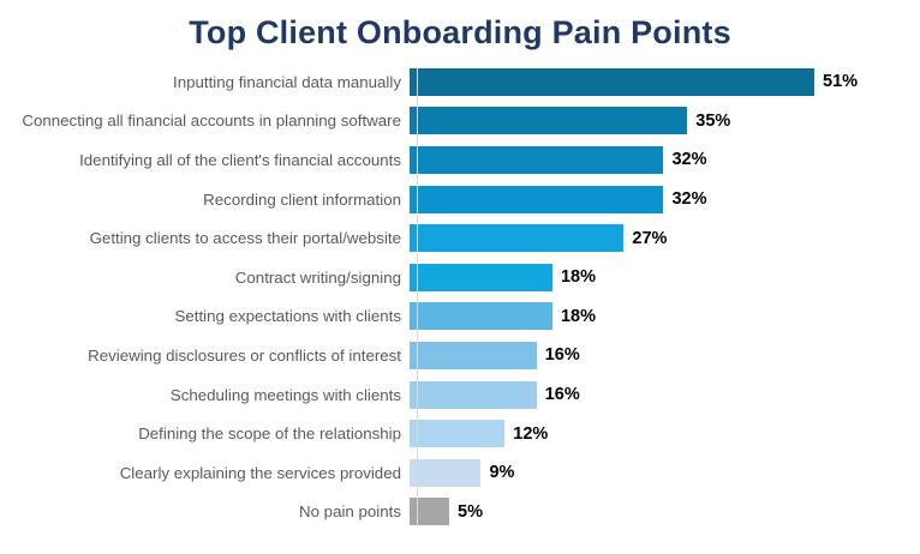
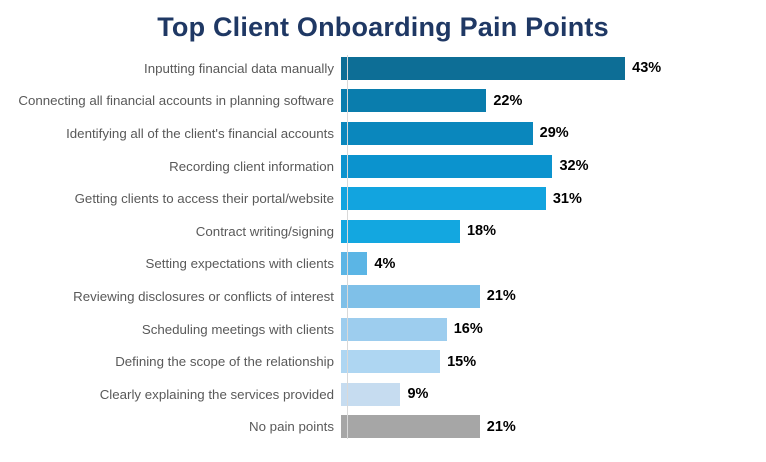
Inputting financial data manually: 51% -> 43%
Connecting all financial accounts in planning software: 35% -> 22%
Identifying all of the client's financial accounts: 32% -> 29%
Getting clients to access their portal/website: 27% -> 31%
Setting expectations with clients: 18% -> 4%
Reviewing disclosures or conflicts of interest: 16% -> 21%
Defining the scope of the relationship: 12% -> 15%
No pain points: 5% -> 21%
